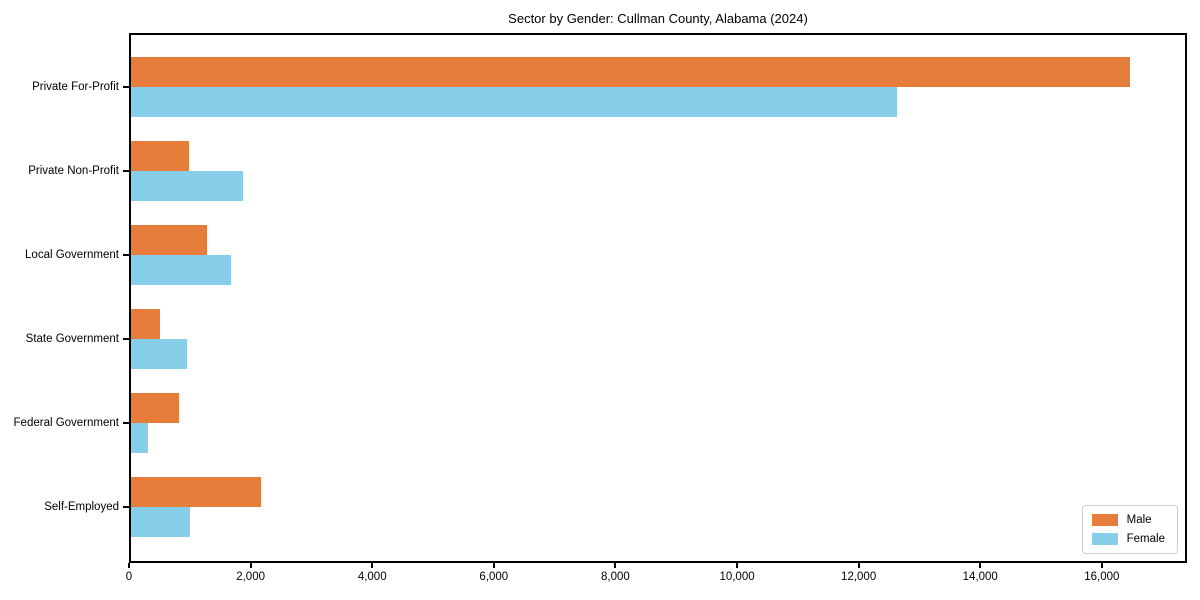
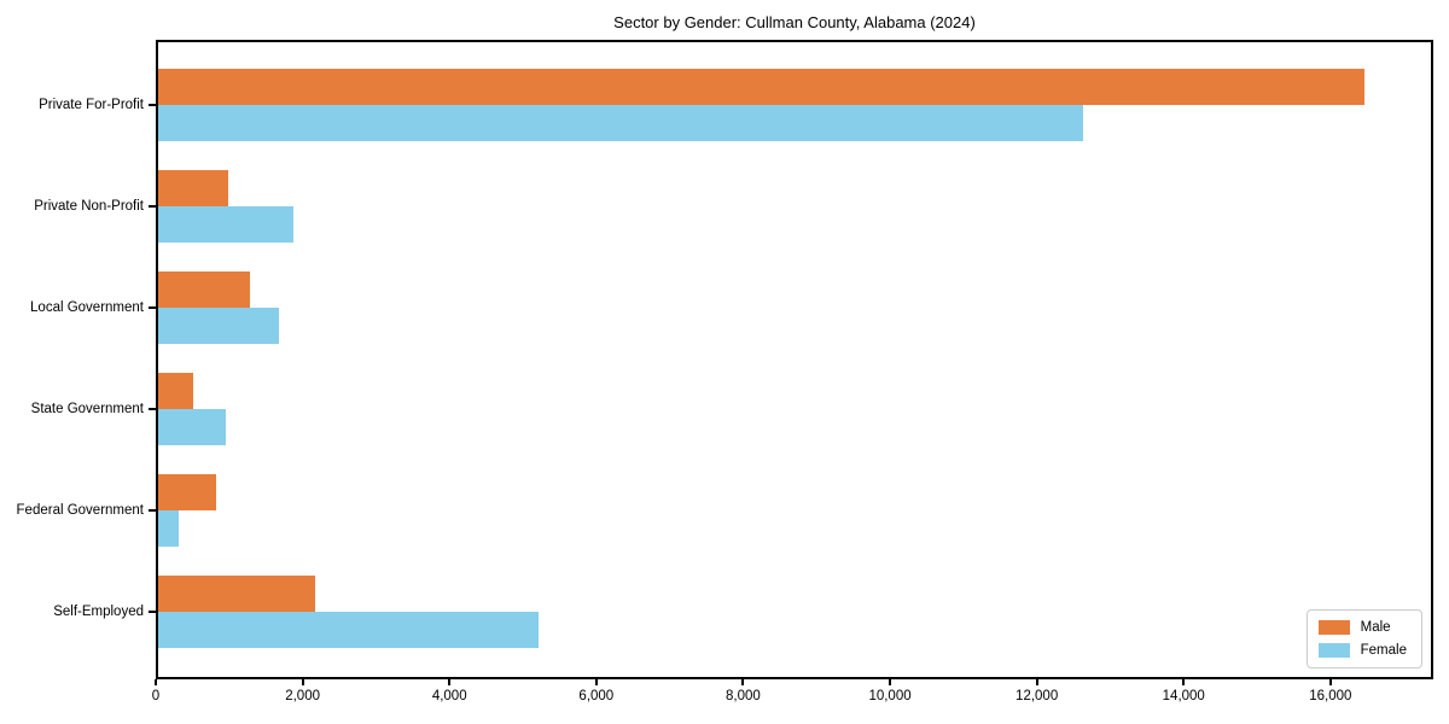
Female/Self-Employed: 1000 -> 5200
